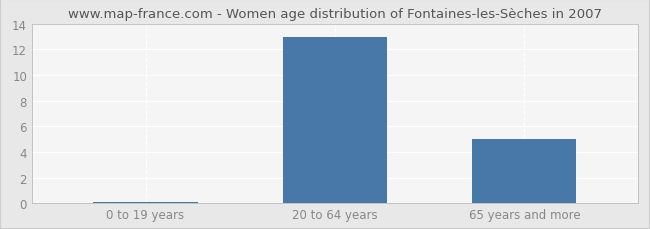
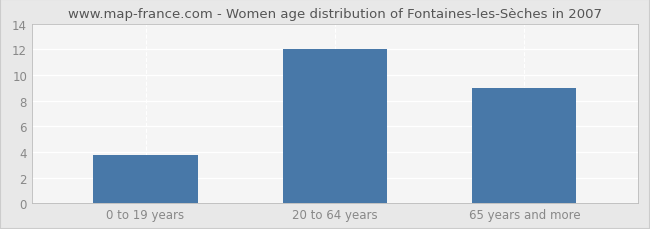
0 to 19 years: 0.1 -> 3.8
20 to 64 years: 13.0 -> 12.0
65 years and more: 5.0 -> 9.0
